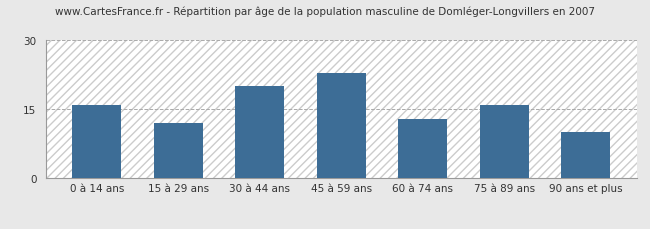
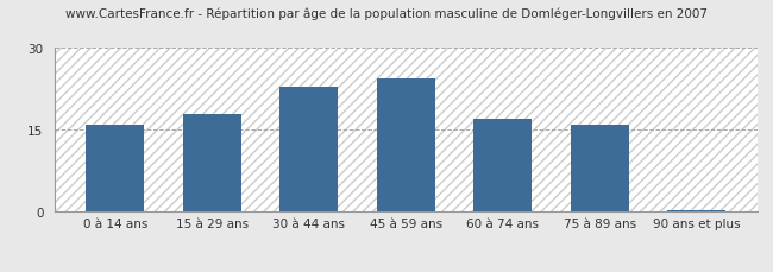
15 à 29 ans: 12.0 -> 18.0
30 à 44 ans: 20.0 -> 23.0
45 à 59 ans: 23.0 -> 24.5
60 à 74 ans: 13.0 -> 17.0
90 ans et plus: 10.0 -> 0.3
